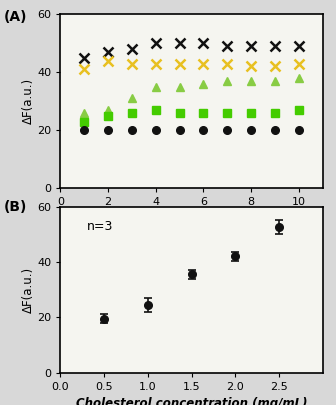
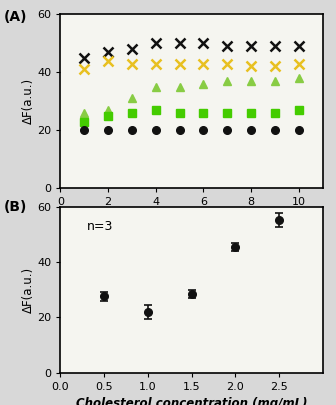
0.5: 19.5 -> 27.5
1.0: 24.5 -> 22.0
1.5: 35.5 -> 28.5
2.0: 42.0 -> 45.5
2.5: 52.5 -> 55.0
